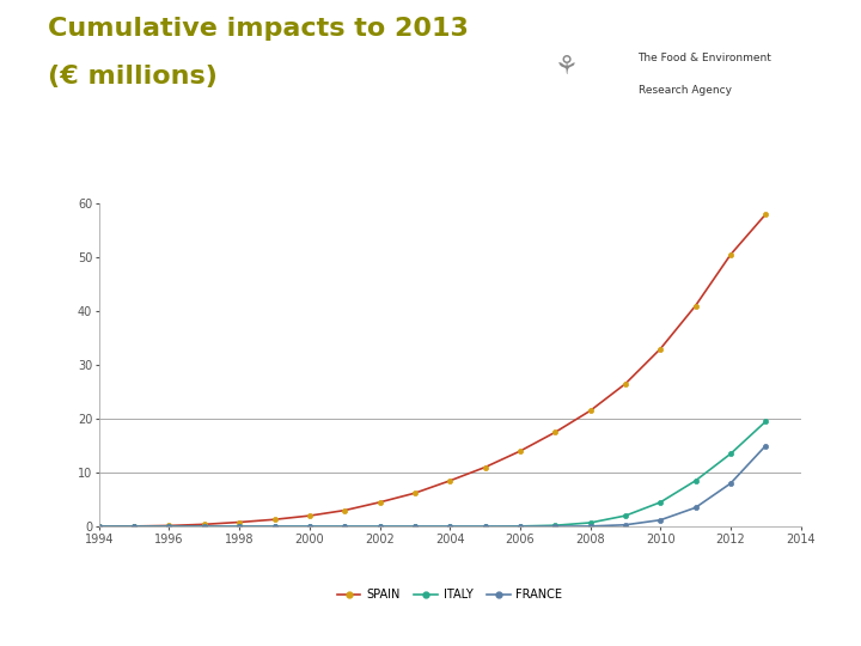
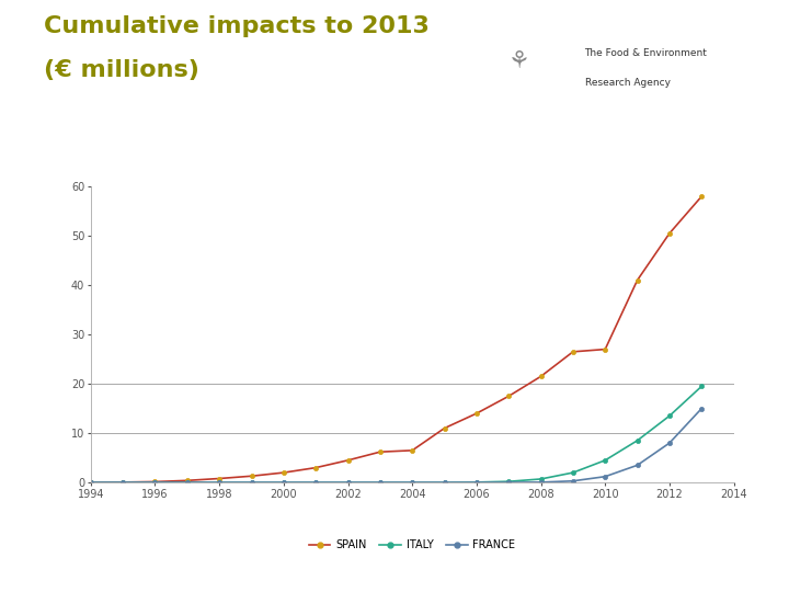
SPAIN/2004: 8.5 -> 6.5
SPAIN/2010: 33.0 -> 27.0
